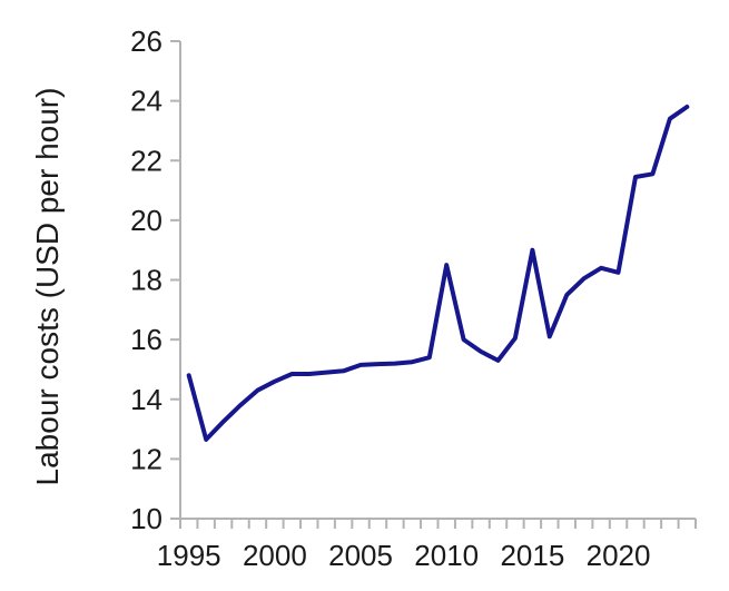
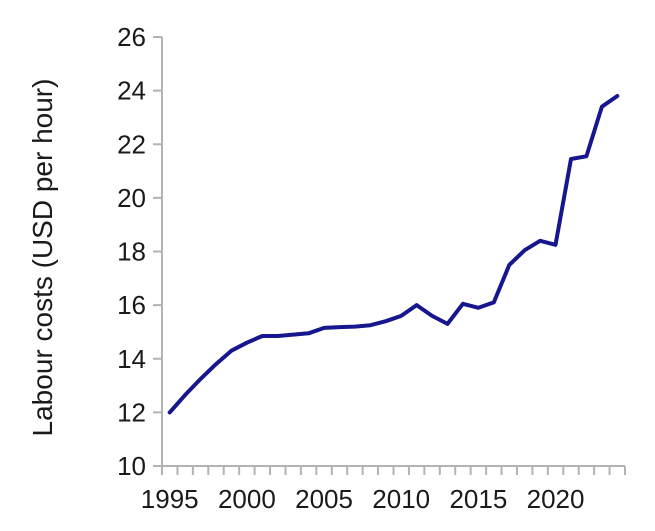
1995: 14.8 -> 12.0
2010: 18.5 -> 15.6
2015: 19.0 -> 15.9
